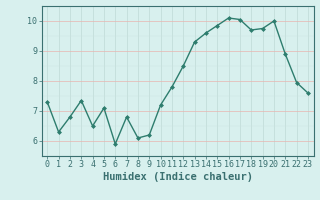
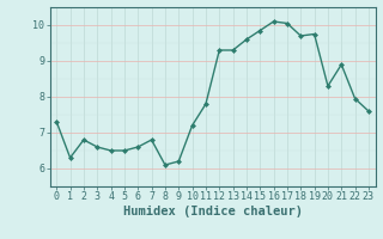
3: 7.35 -> 6.60
5: 7.10 -> 6.50
6: 5.90 -> 6.60
12: 8.50 -> 9.30
20: 10.00 -> 8.30
